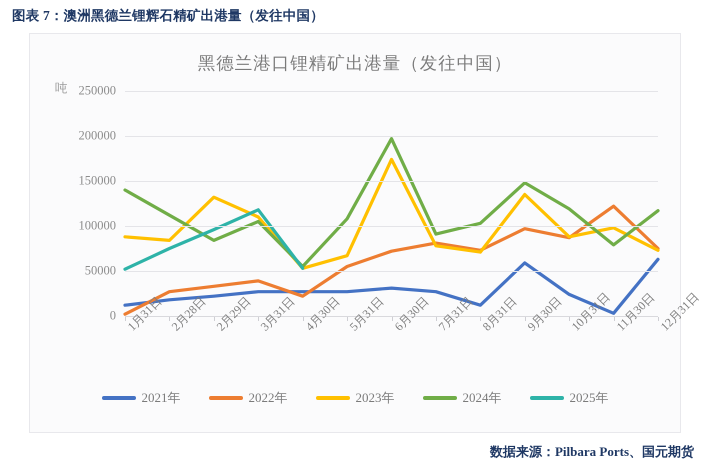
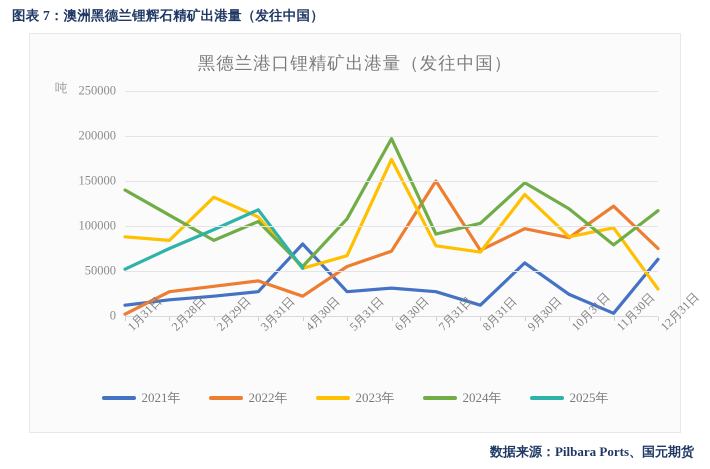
2021年/4月30日: 30000 -> 80000
2022年/7月31日: 80000 -> 150000
2023年/12月31日: 70000 -> 30000
